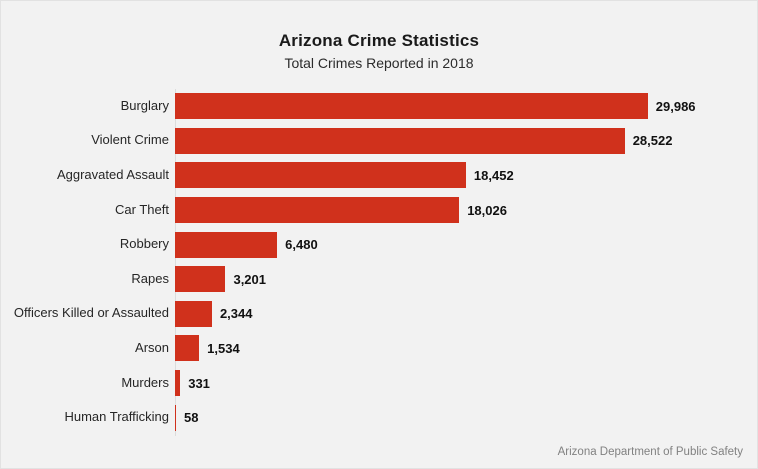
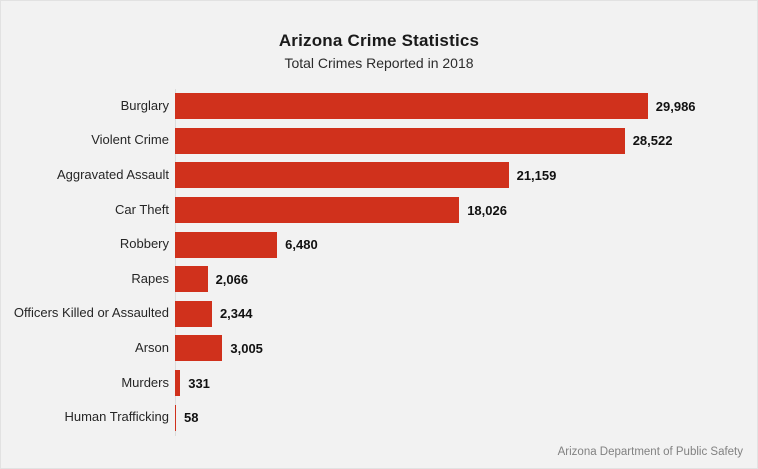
Aggravated Assault: 18,452 -> 21,159
Rapes: 3,201 -> 2,066
Arson: 1,534 -> 3,005
